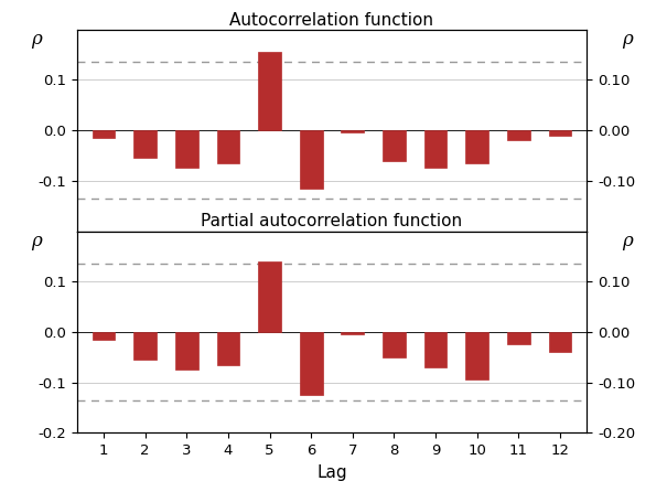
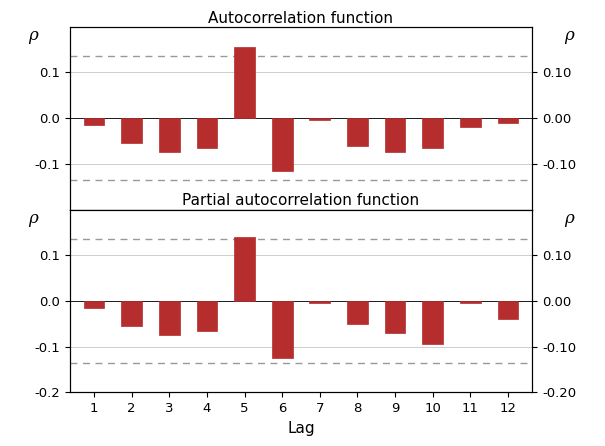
Partial autocorrelation function/11: -0.025 -> -0.005
